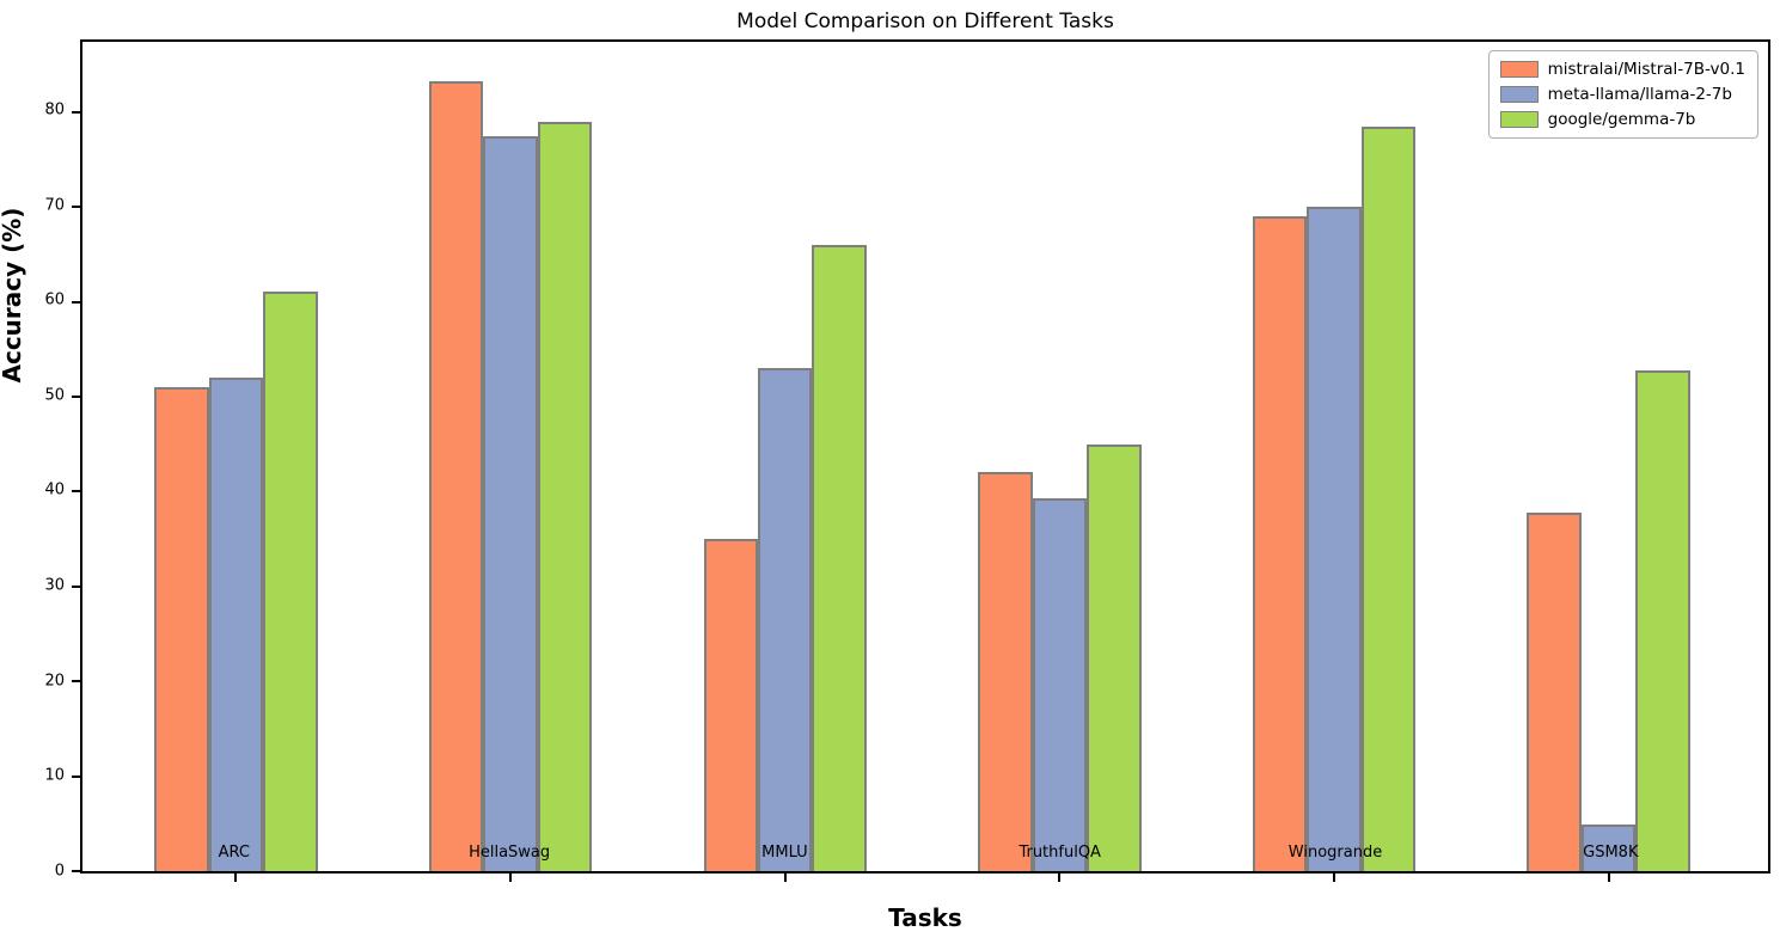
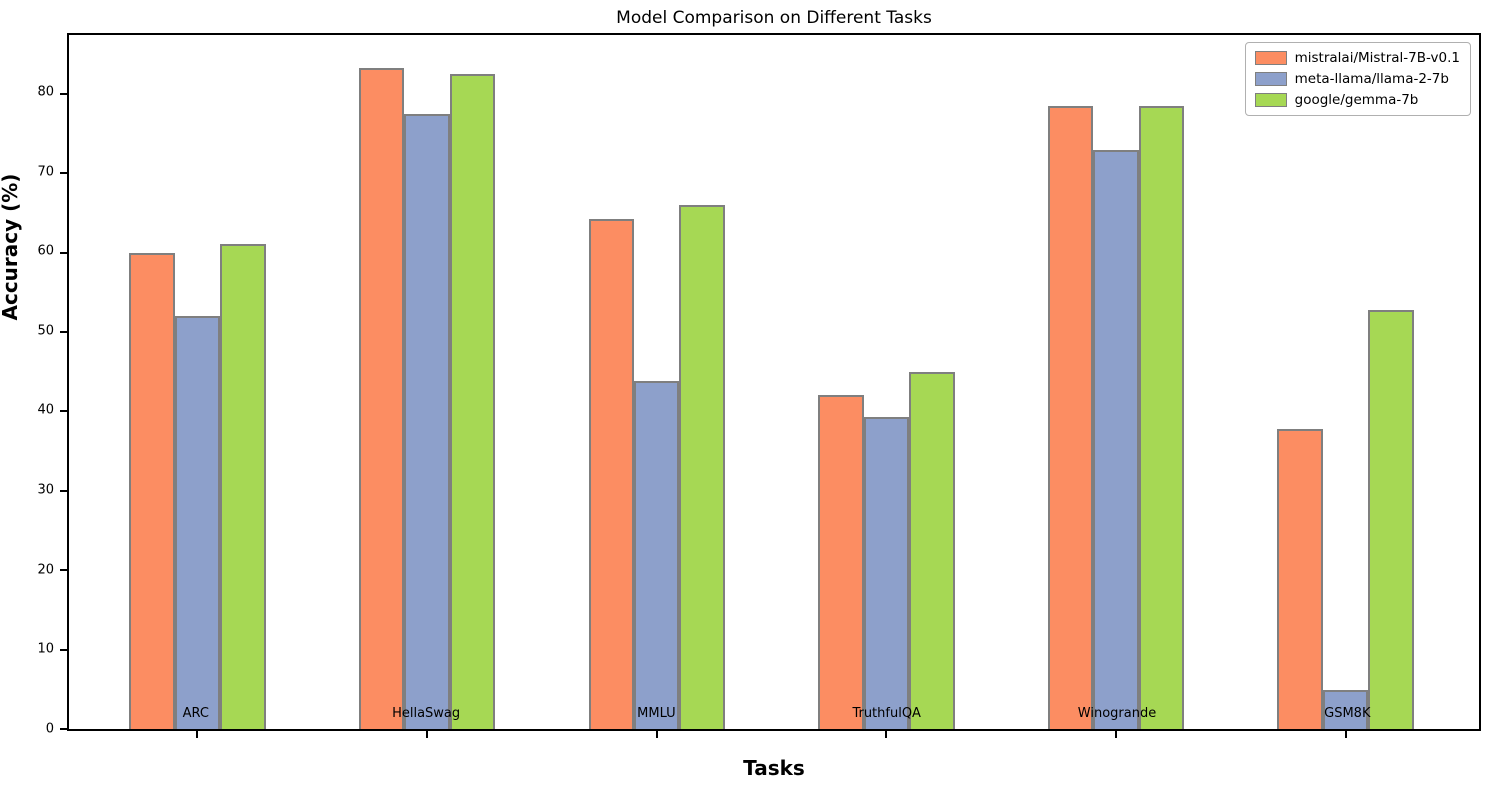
mistralai/Mistral-7B-v0.1/ARC: 51 -> 60
google/gemma-7b/HellaSwag: 79 -> 82
mistralai/Mistral-7B-v0.1/MMLU: 35 -> 64
meta-llama/llama-2-7b/MMLU: 53 -> 44
mistralai/Mistral-7B-v0.1/Winogrande: 69 -> 78
meta-llama/llama-2-7b/Winogrande: 70 -> 73
